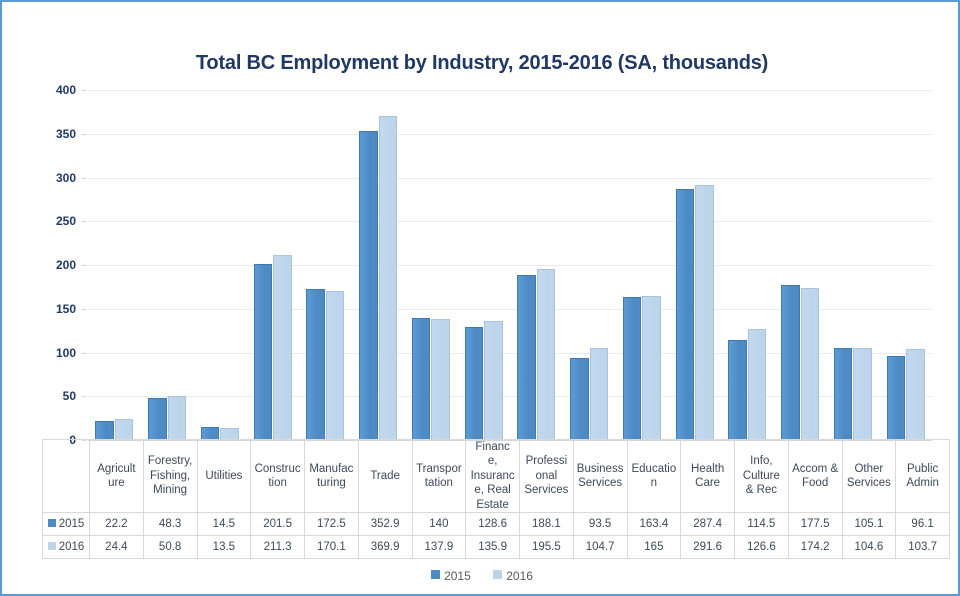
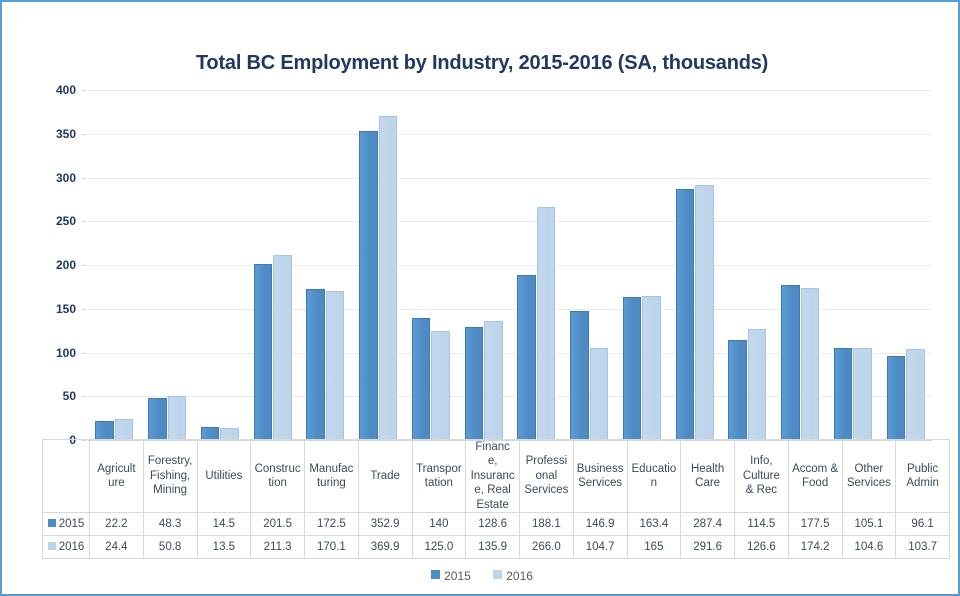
2016/Transportation: 137.9 -> 125.0
2016/Professional Services: 195.5 -> 266.0
2015/Business Services: 93.5 -> 146.9
